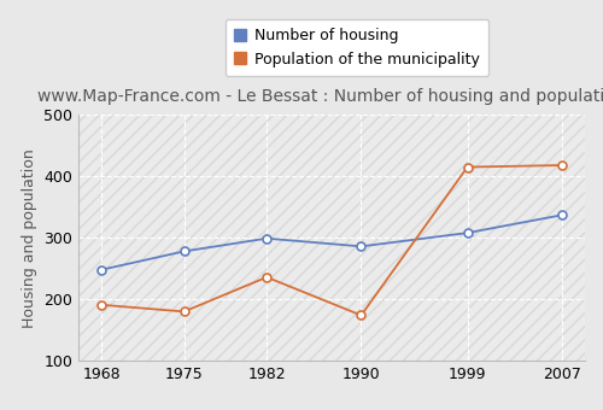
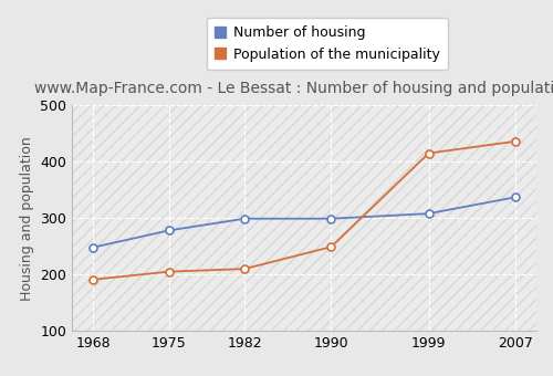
Population of the municipality/1975: 180 -> 205
Population of the municipality/1982: 236 -> 210
Number of housing/1990: 286 -> 299
Population of the municipality/1990: 174 -> 249
Population of the municipality/2007: 418 -> 436
